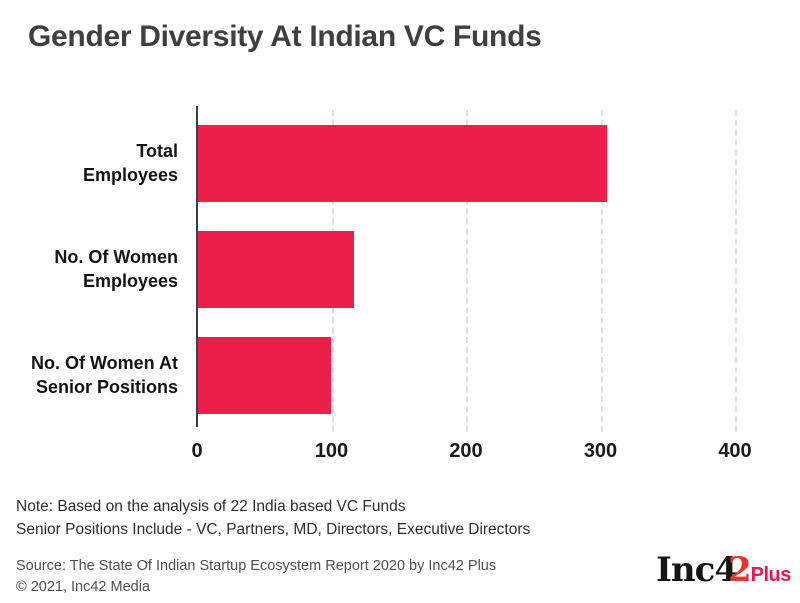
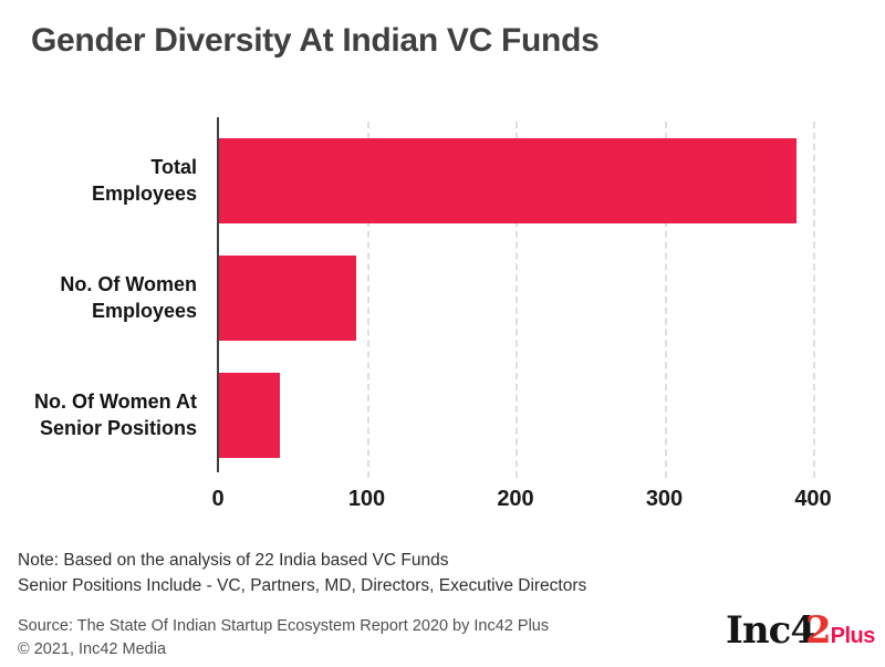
Total Employees: 304 -> 388
No. Of Women Employees: 116 -> 92
No. Of Women At Senior Positions: 99 -> 41
